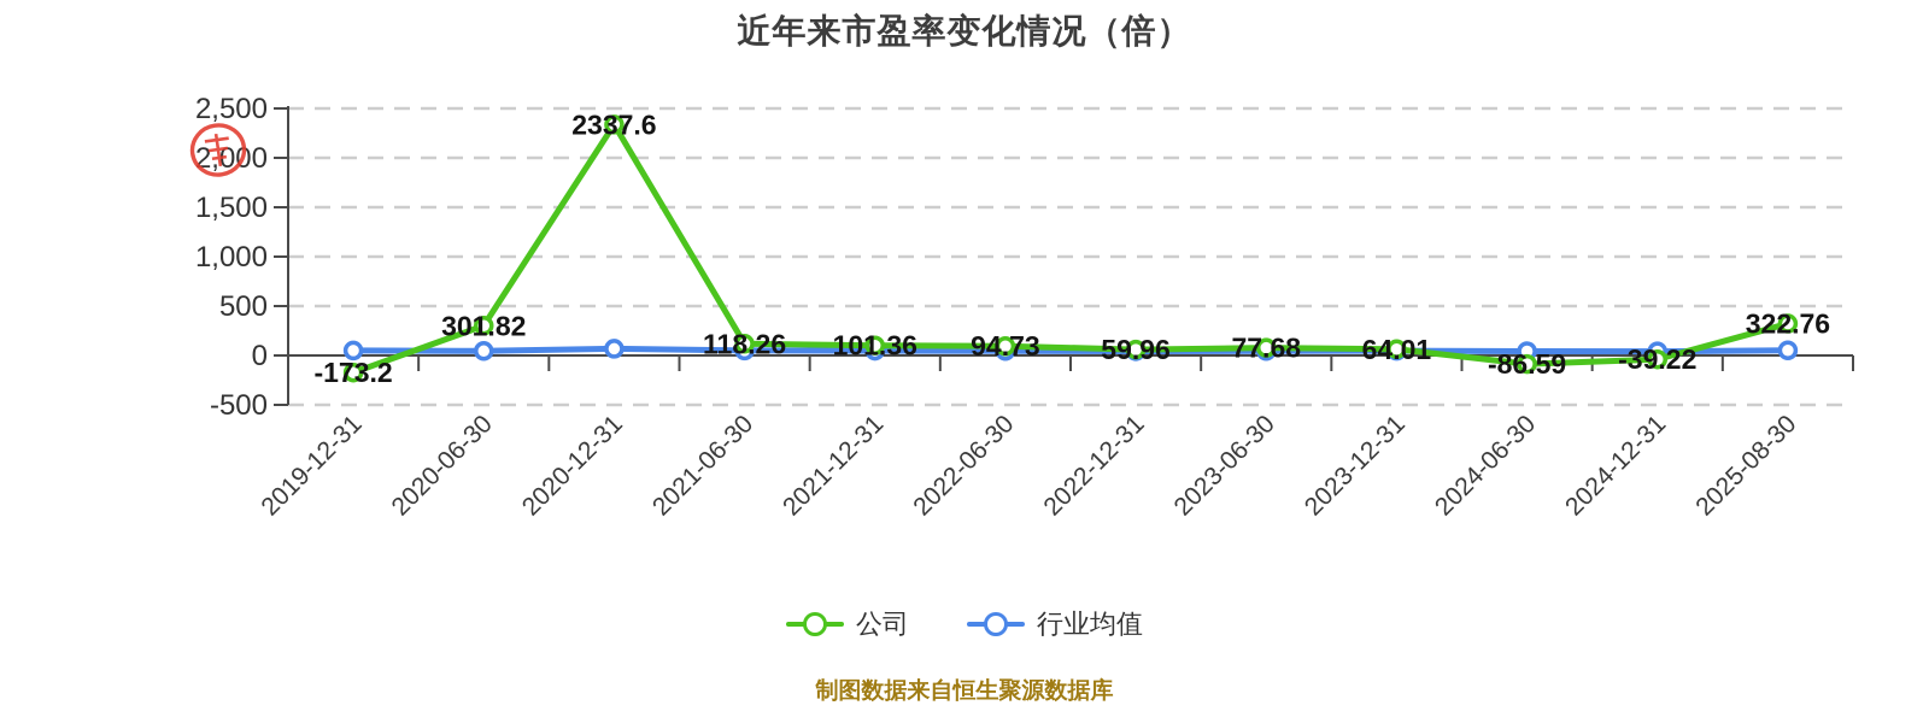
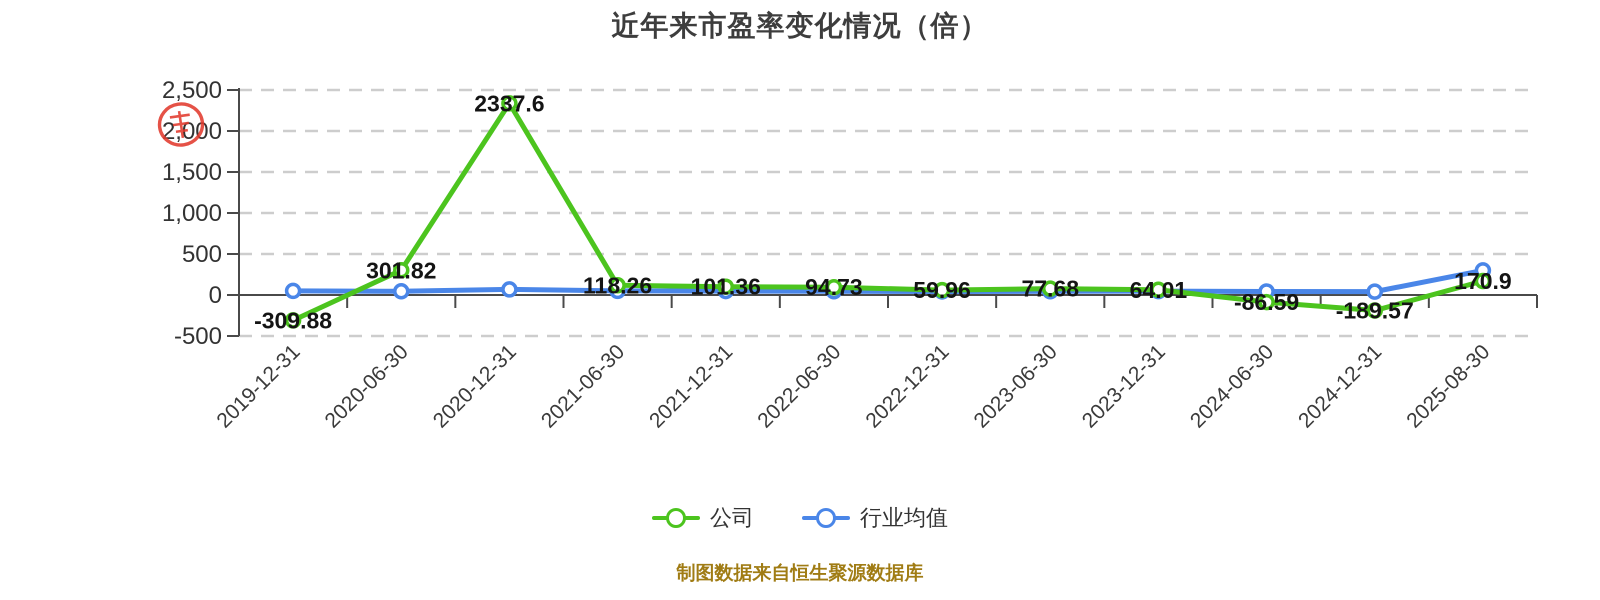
公司/2019-12-31: -173.2 -> -309.88
公司/2024-12-31: -39.22 -> -189.57
公司/2025-08-30: 322.76 -> 170.9
行业均值/2025-08-30: 100 -> 300
